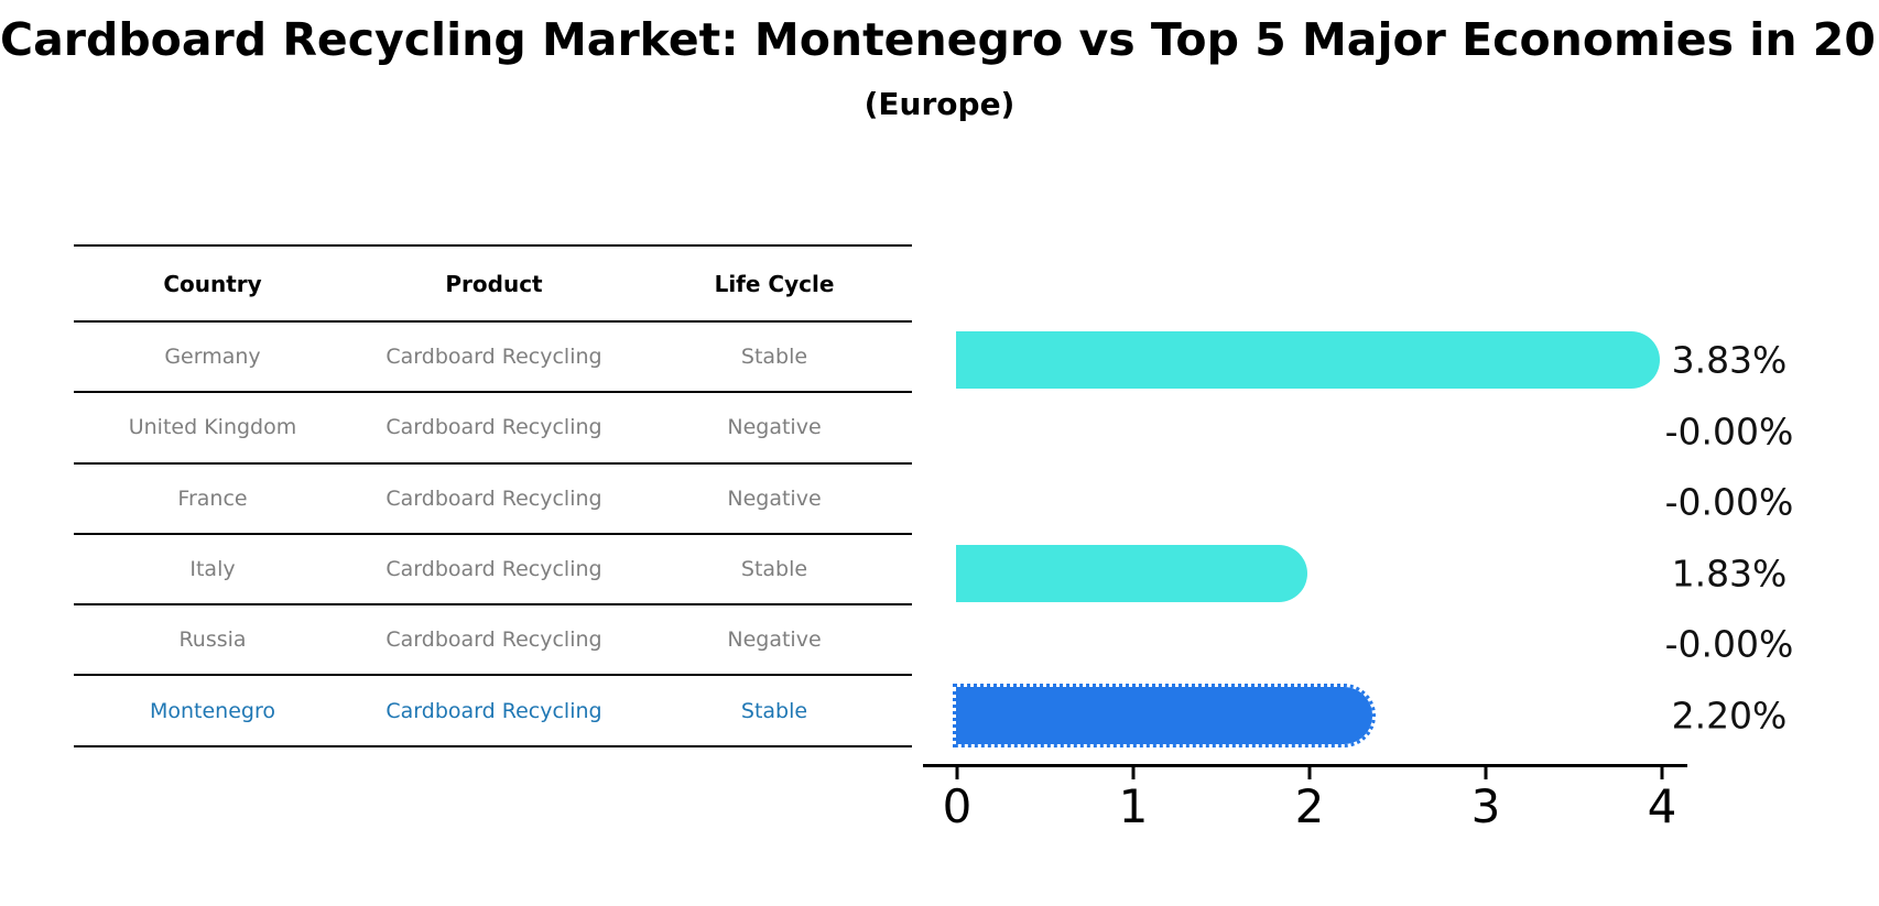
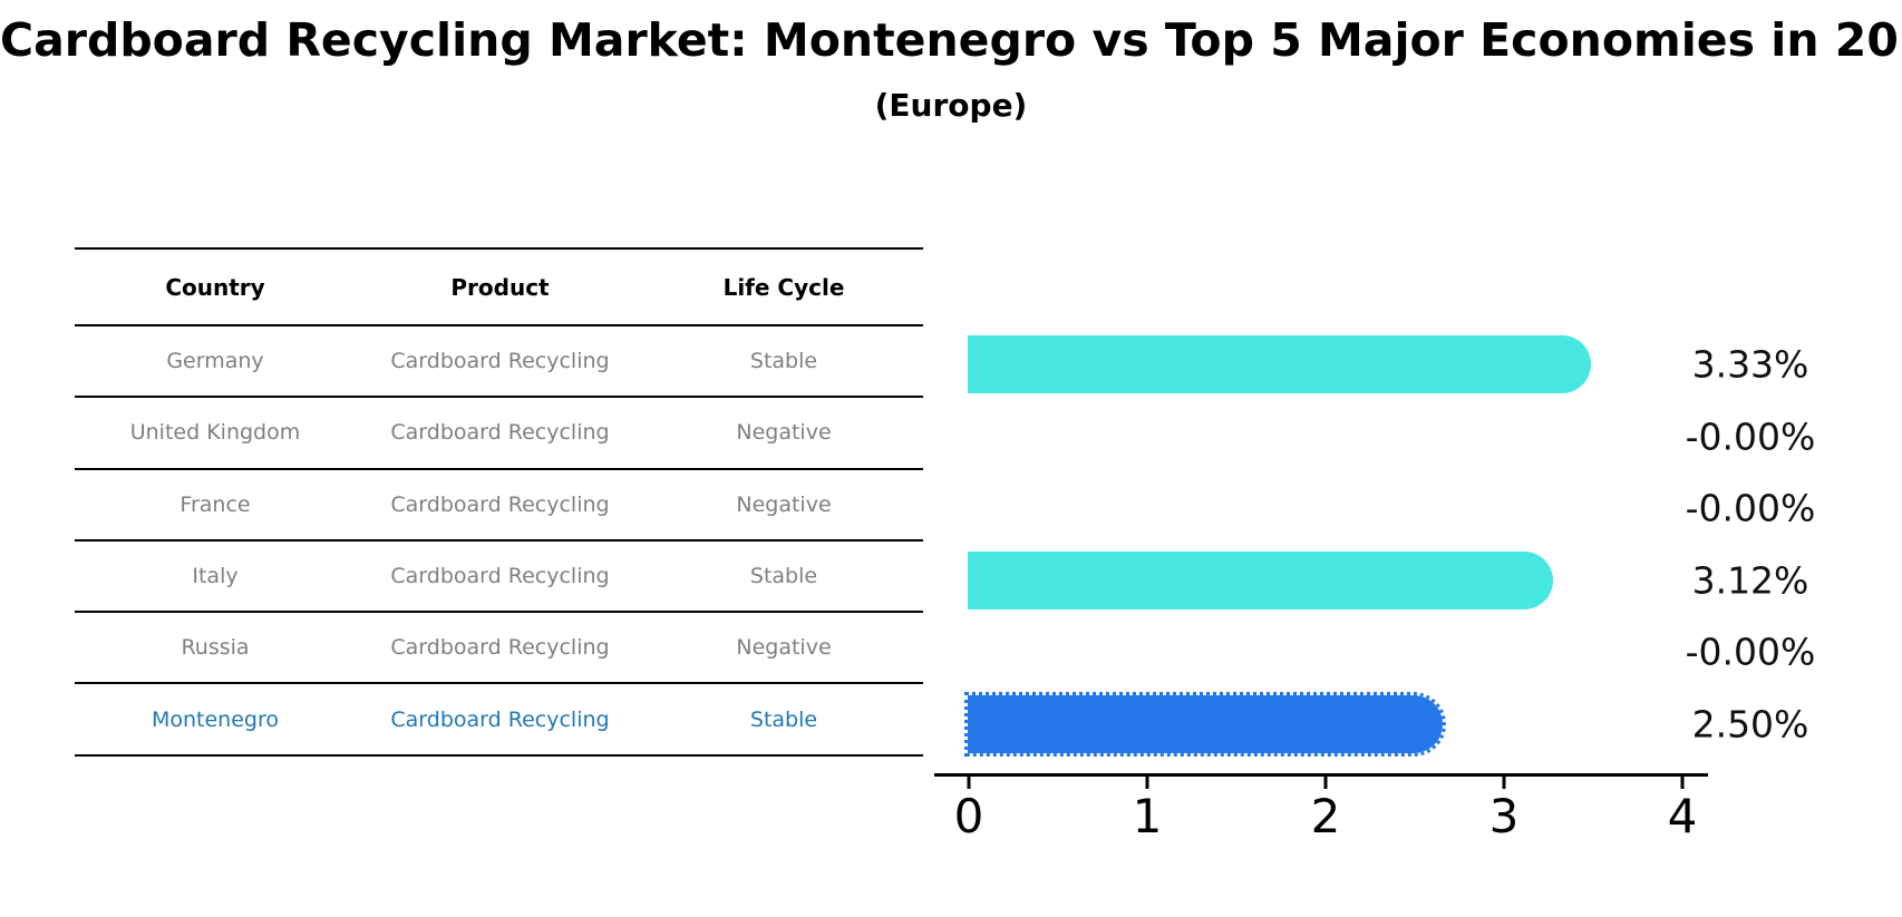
Germany: 3.83% -> 3.33%
Italy: 1.83% -> 3.12%
Montenegro: 2.20% -> 2.50%
